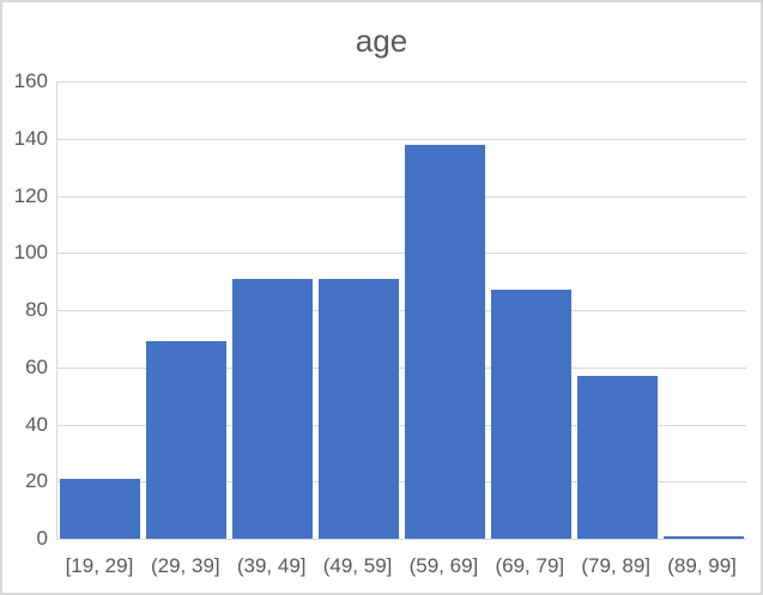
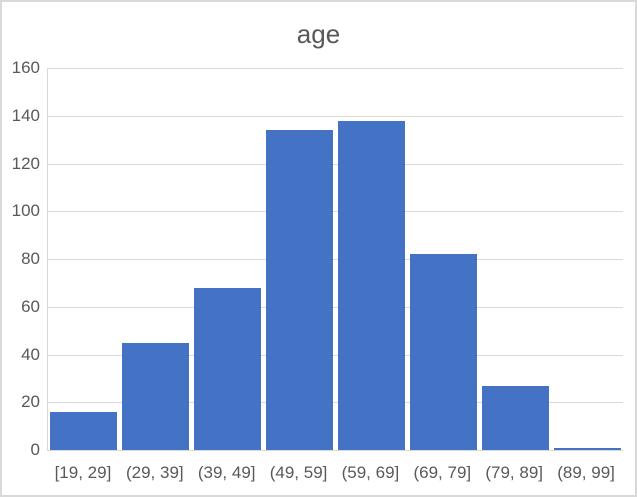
[19, 29]: 21 -> 16
(29, 39]: 69 -> 45
(39, 49]: 91 -> 68
(49, 59]: 91 -> 134
(69, 79]: 87 -> 82
(79, 89]: 57 -> 27
